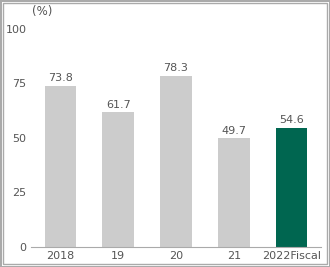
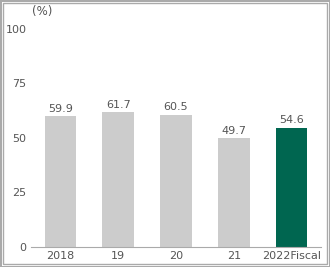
2018: 73.8 -> 59.9
20: 78.3 -> 60.5
